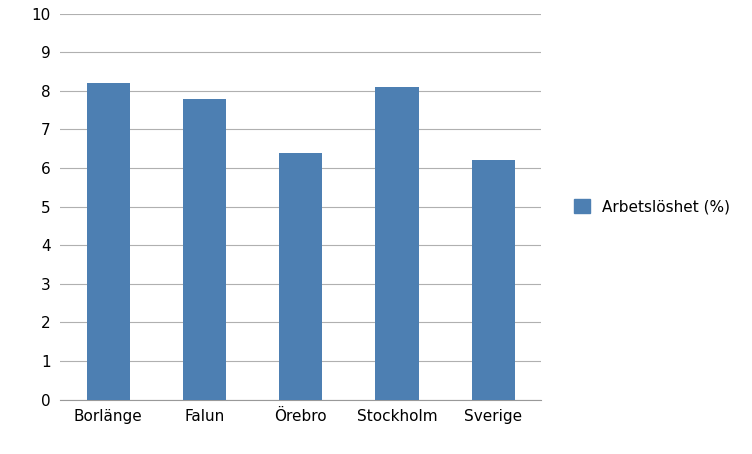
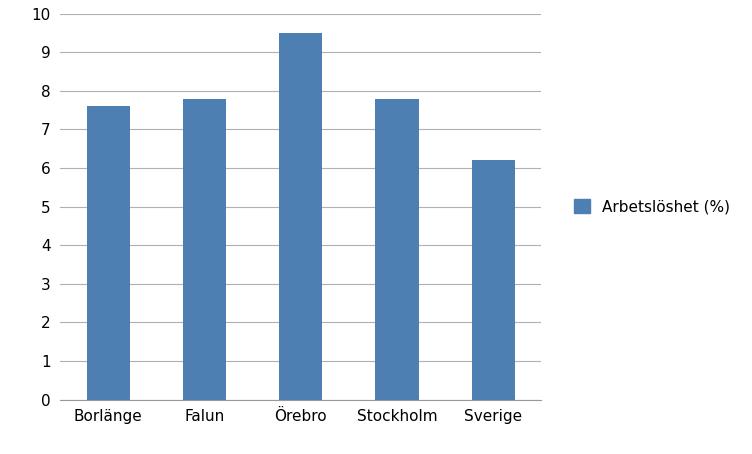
Borlänge: 8.2 -> 7.6
Örebro: 6.4 -> 9.5
Stockholm: 8.1 -> 7.8
